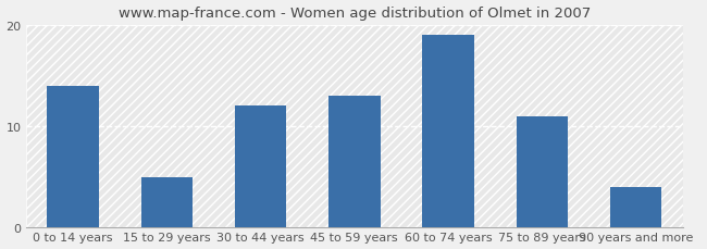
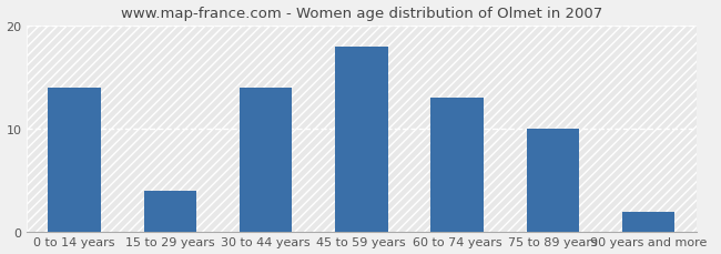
15 to 29 years: 5 -> 4
30 to 44 years: 12 -> 14
45 to 59 years: 13 -> 18
60 to 74 years: 19 -> 13
75 to 89 years: 11 -> 10
90 years and more: 4 -> 2
